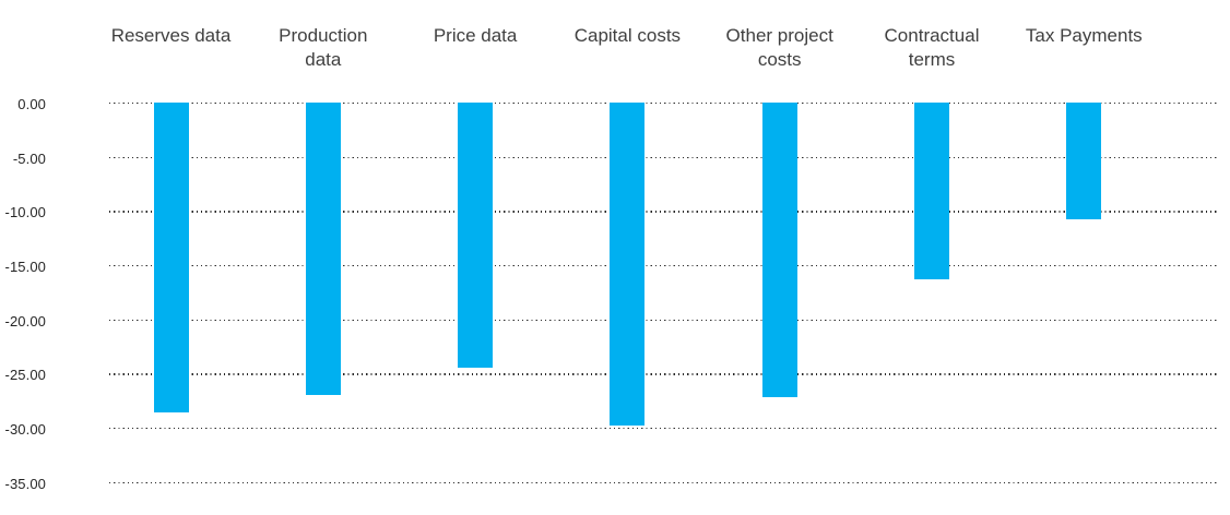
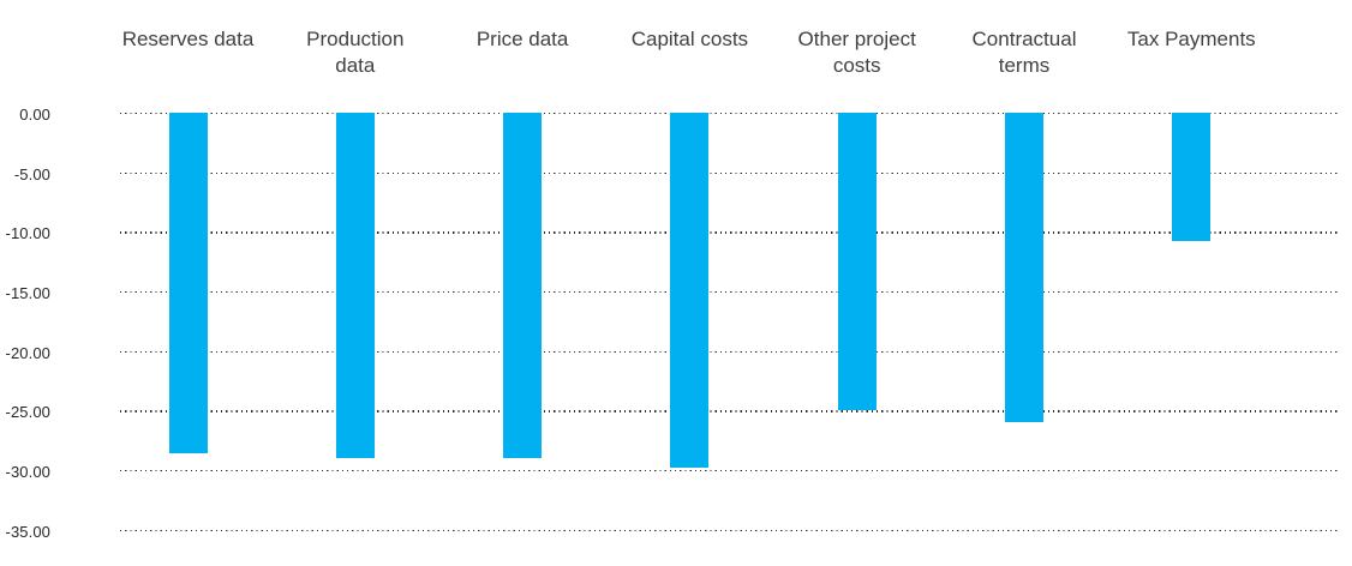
Production data: -27 -> -29
Price data: -24 -> -29
Other project costs: -27 -> -25
Contractual terms: -16 -> -26
